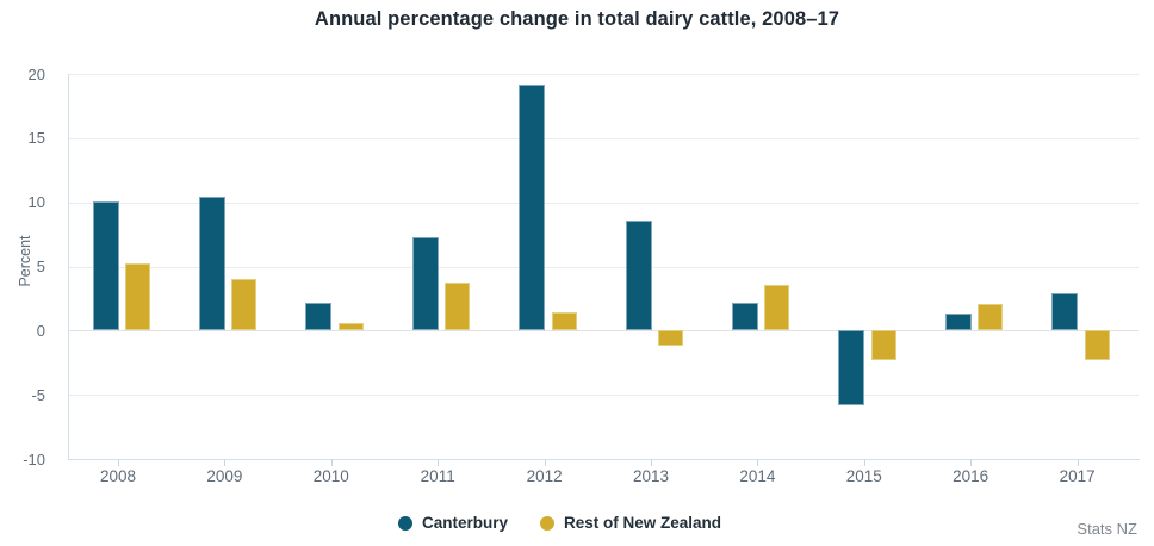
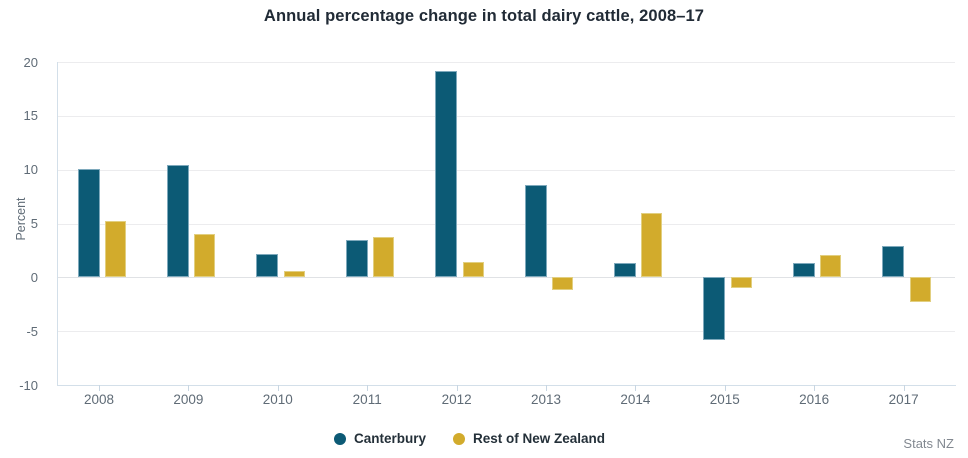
Canterbury/2011: 7.3 -> 3.5
Canterbury/2014: 2.2 -> 1.3
Rest of New Zealand/2014: 3.6 -> 6.0
Rest of New Zealand/2015: -2.3 -> -1.0
